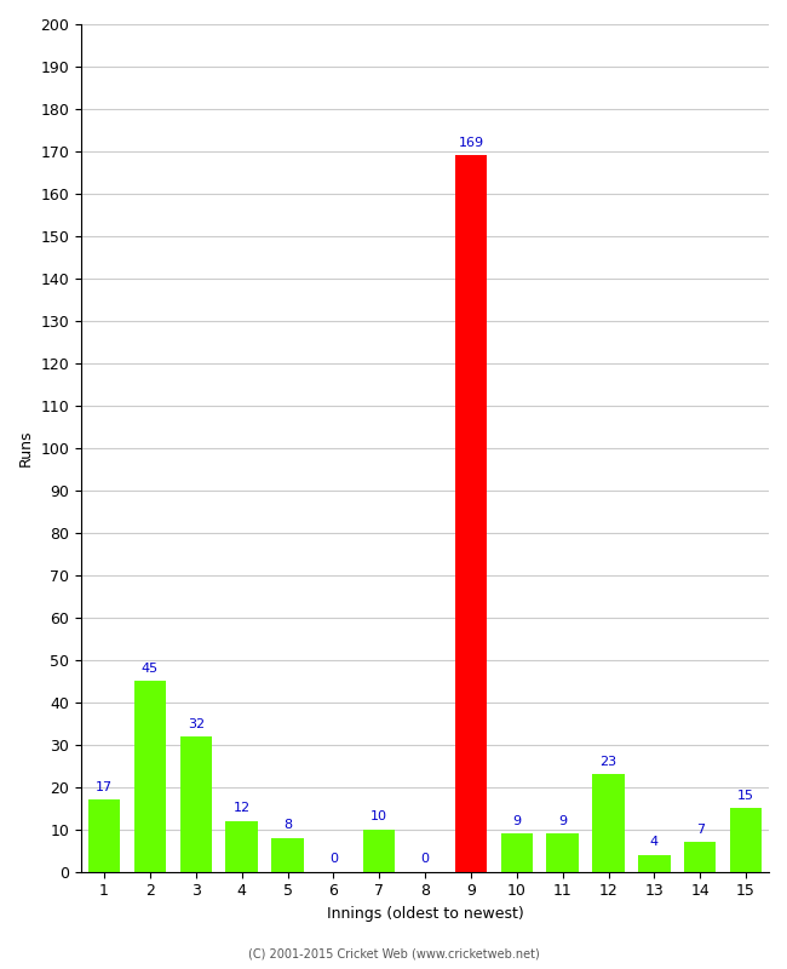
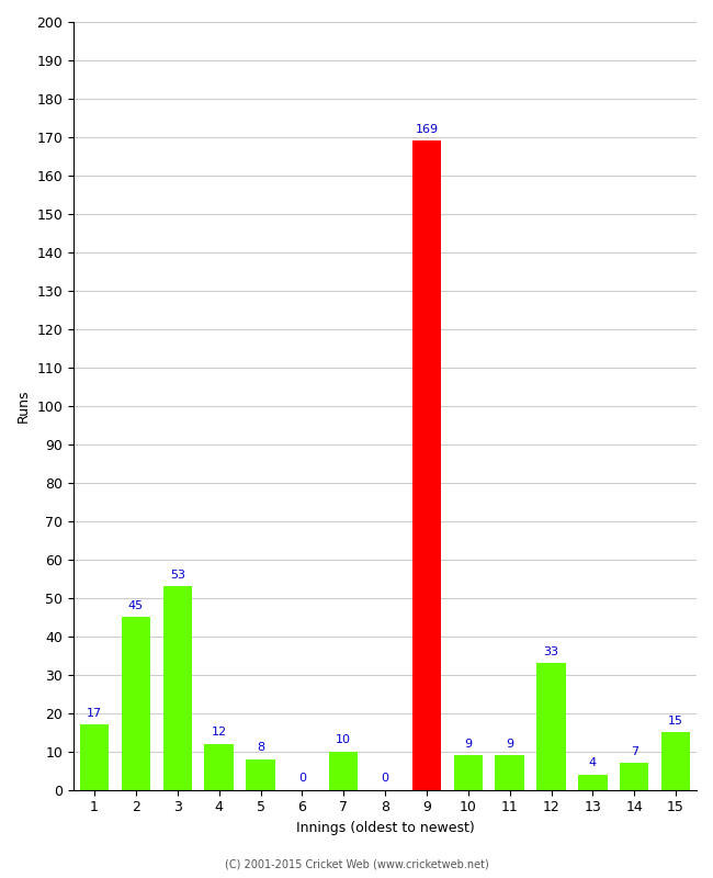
3: 32 -> 53
12: 23 -> 33
